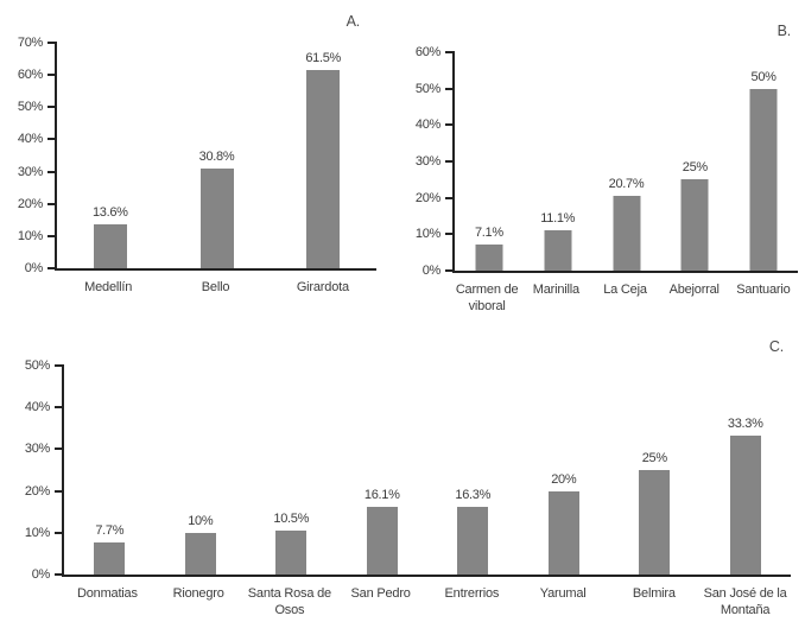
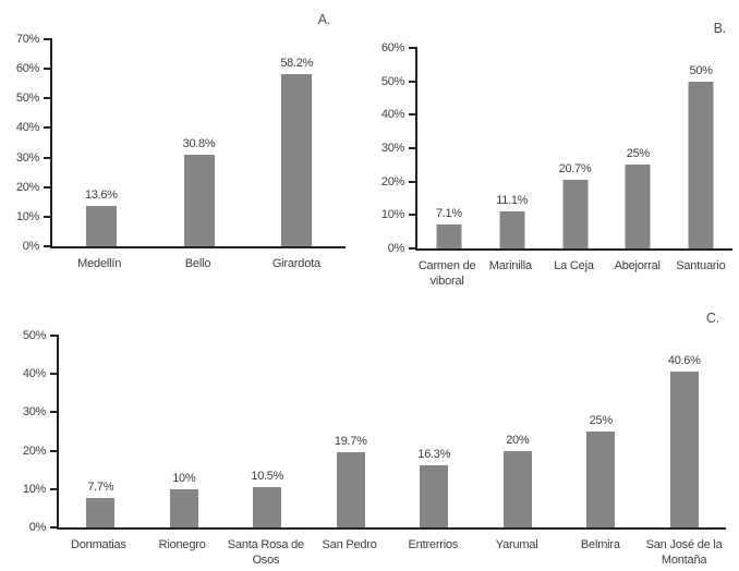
A./Girardota: 61.5% -> 58.2%
C./San Pedro: 16.1% -> 19.7%
C./San José de la Montaña: 33.3% -> 40.6%
